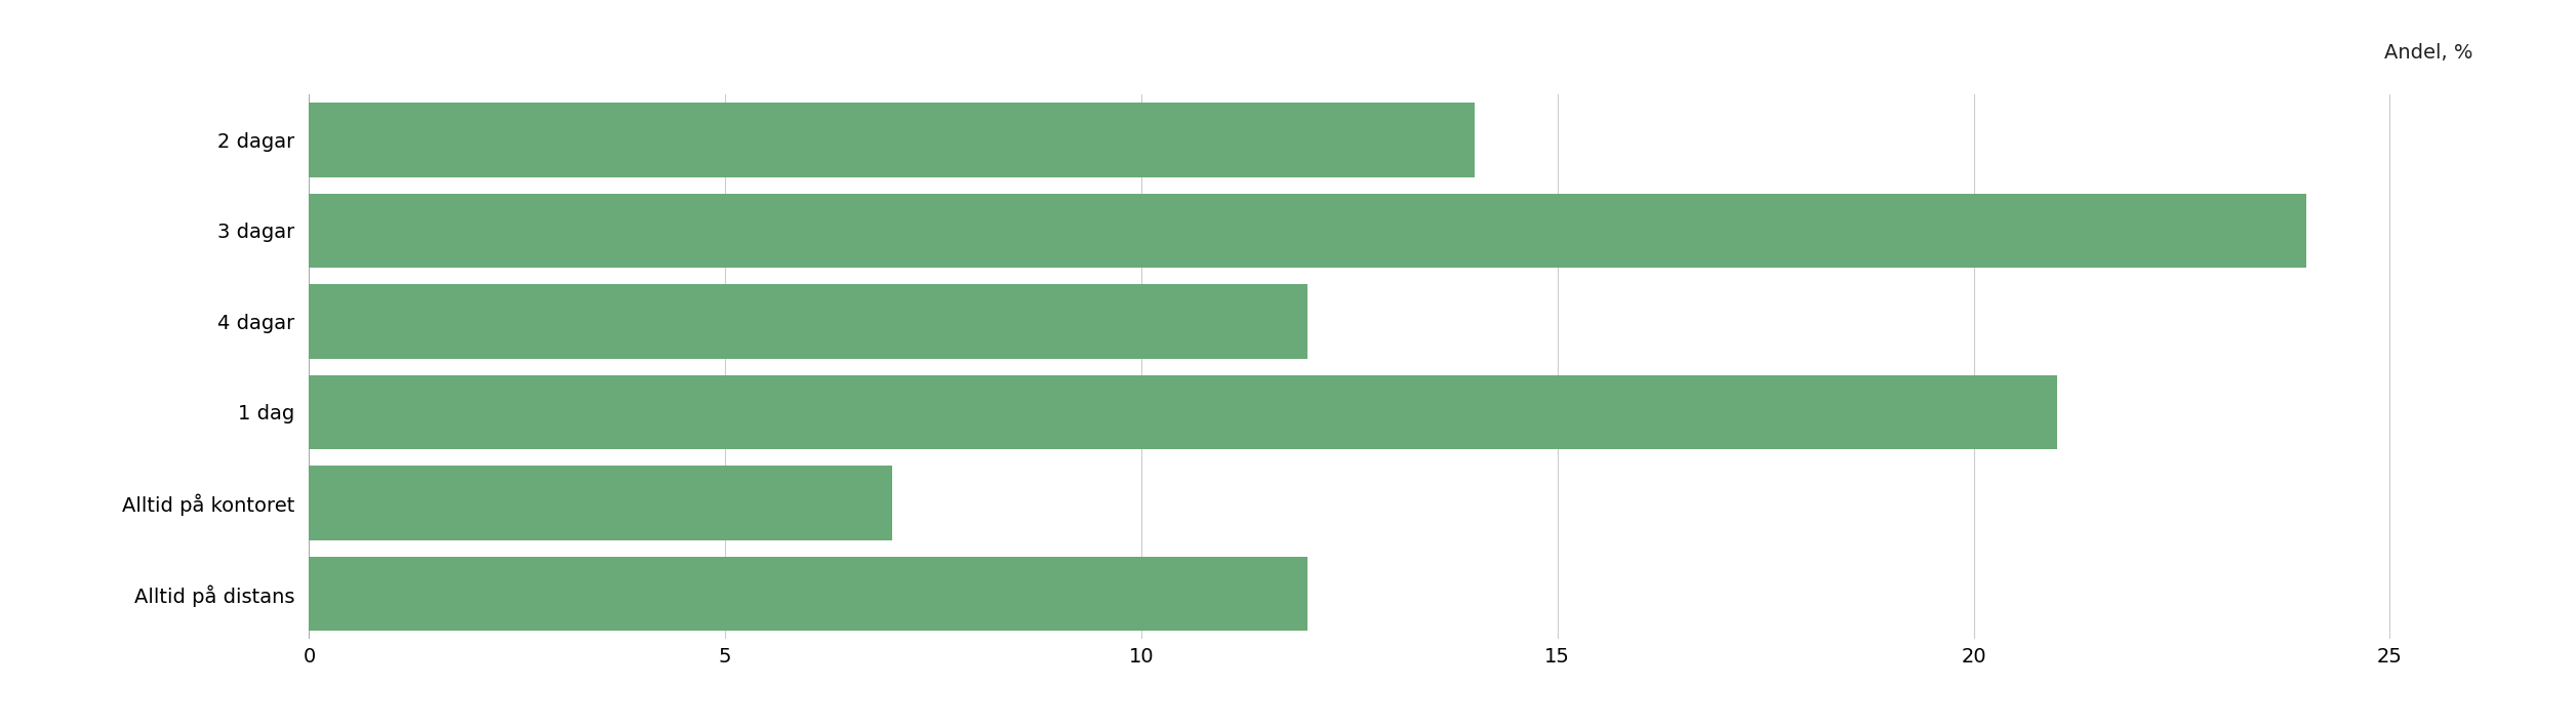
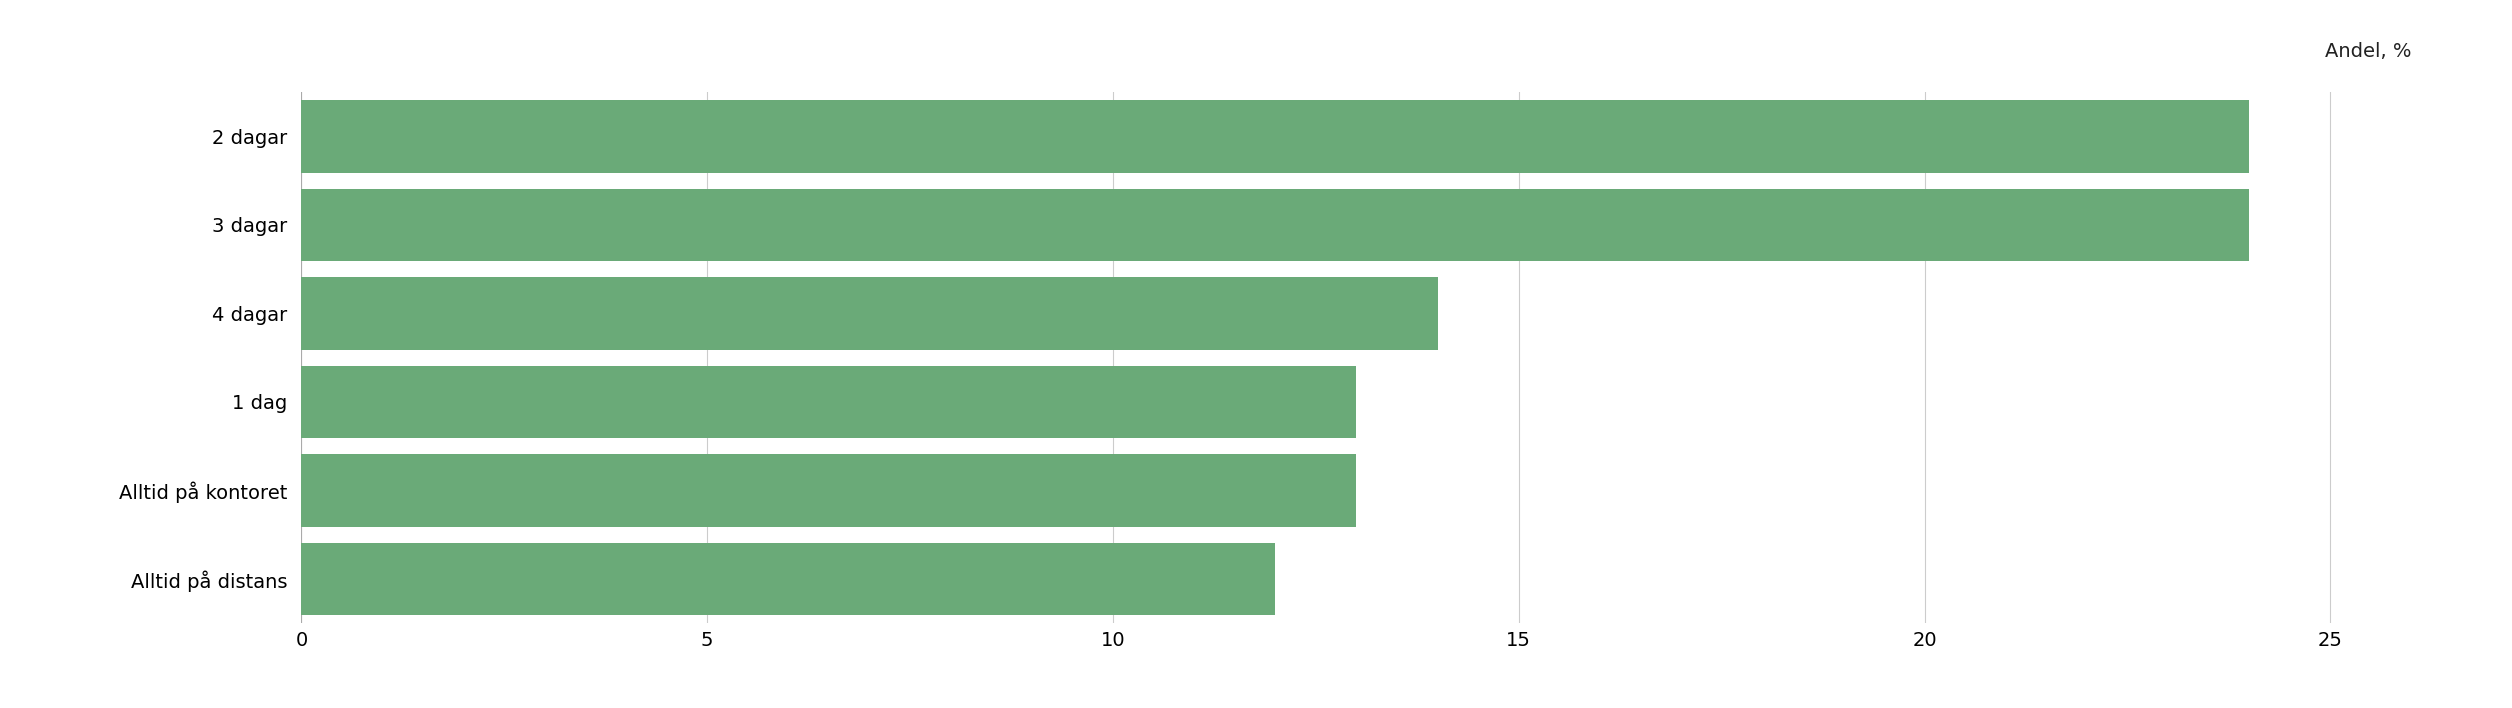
2 dagar: 14 -> 24
4 dagar: 12 -> 14
1 dag: 21 -> 13
Alltid på kontoret: 7 -> 13
